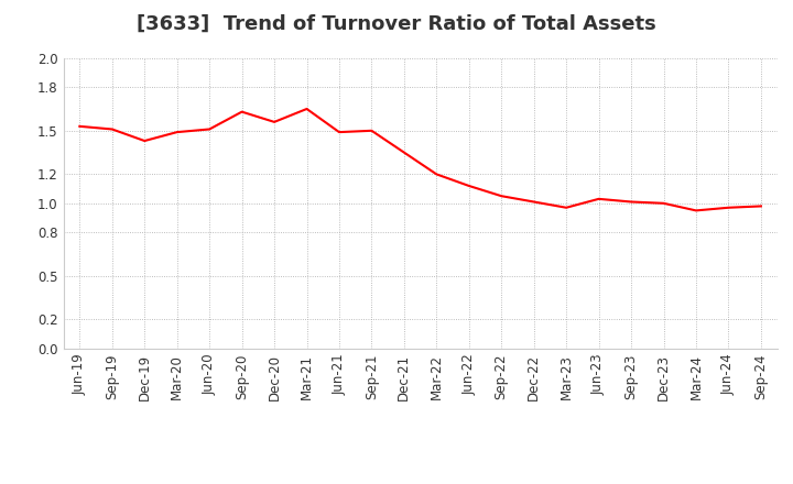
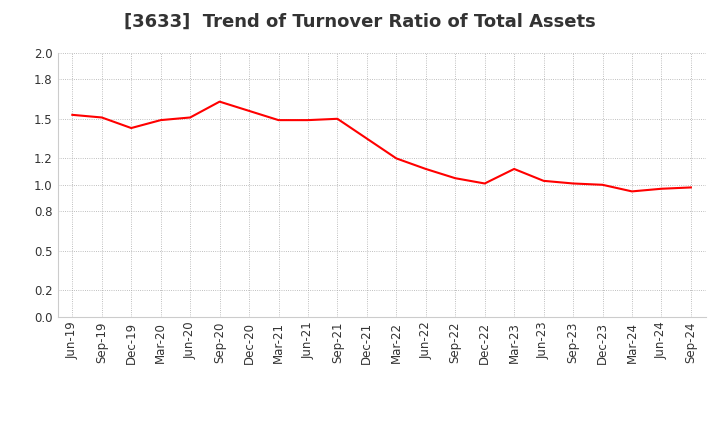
Mar-21: 1.65 -> 1.49
Mar-23: 0.97 -> 1.12
